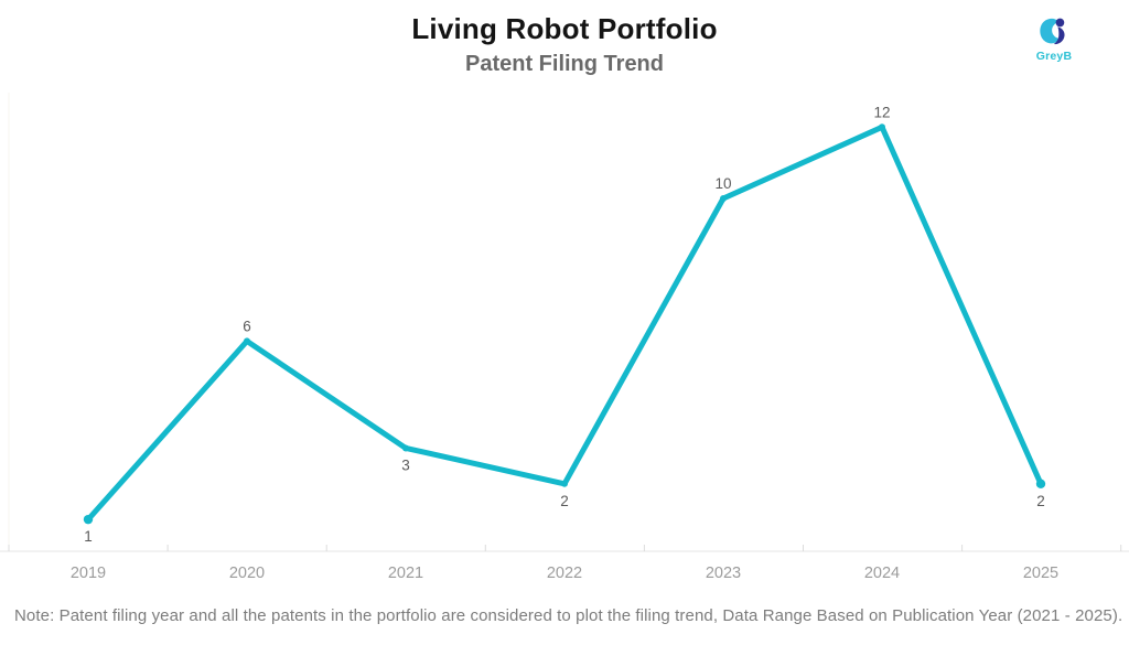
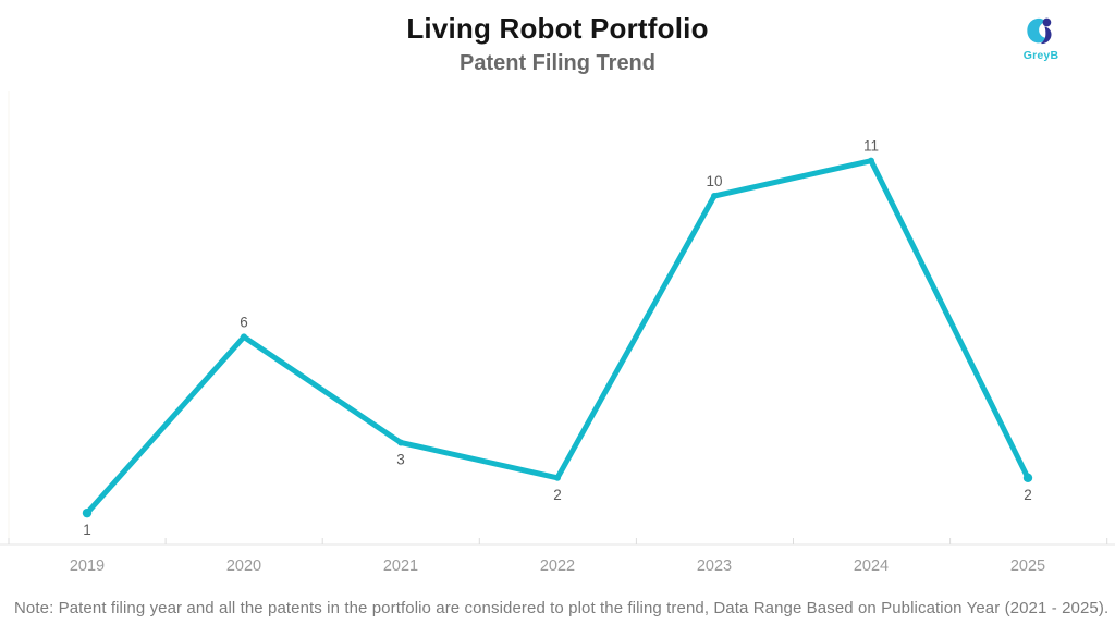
2024: 12 -> 11
